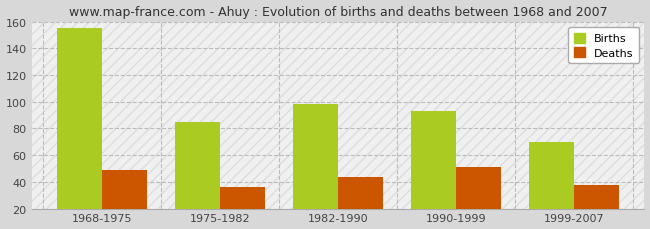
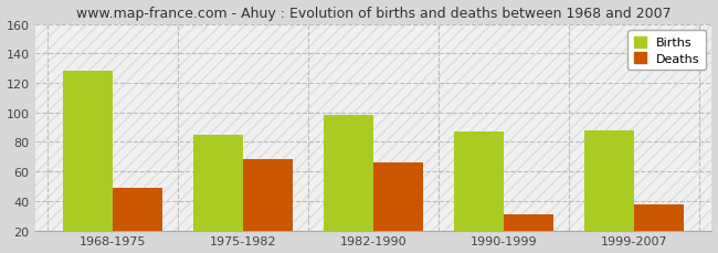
Births/1968-1975: 155 -> 128
Deaths/1975-1982: 36 -> 68
Deaths/1982-1990: 44 -> 66
Births/1990-1999: 93 -> 87
Deaths/1990-1999: 51 -> 31
Births/1999-2007: 70 -> 88
